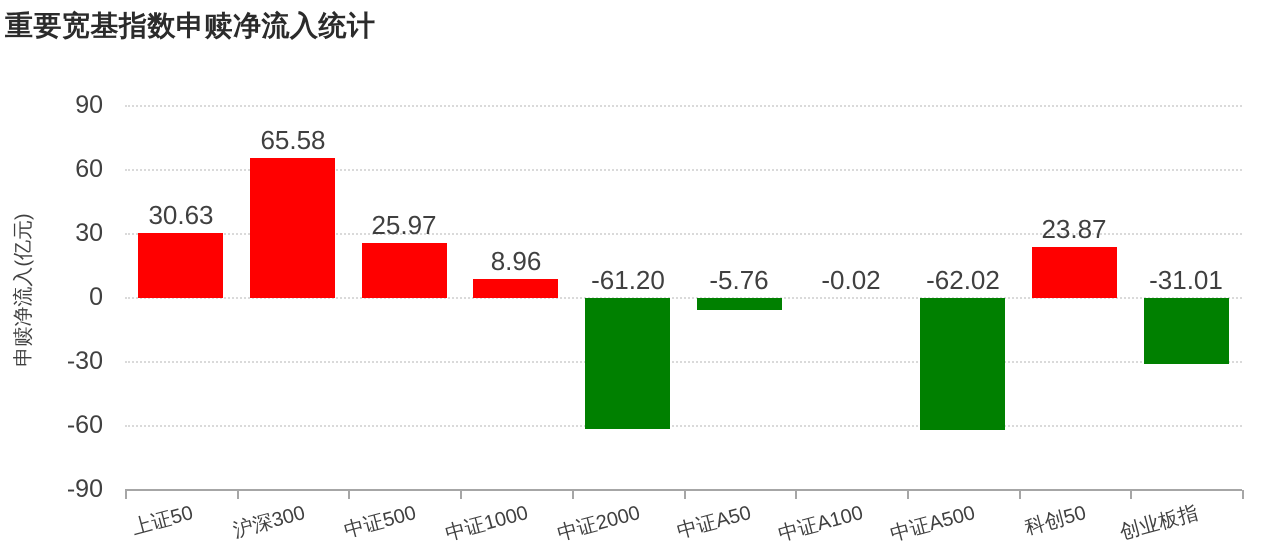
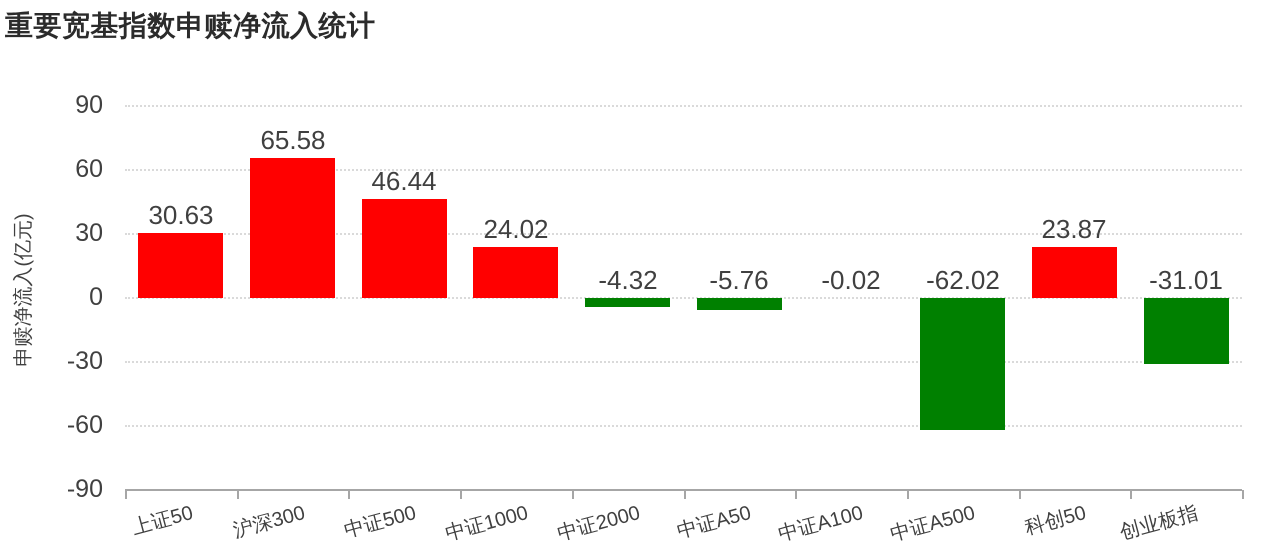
中证500: 25.97 -> 46.44
中证1000: 8.96 -> 24.02
中证2000: -61.20 -> -4.32
